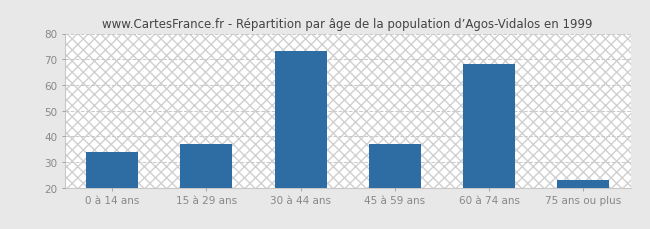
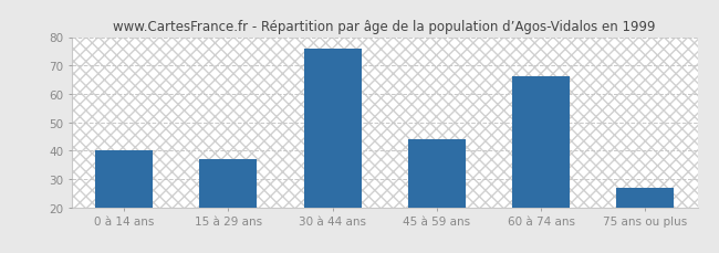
0 à 14 ans: 34 -> 40
30 à 44 ans: 73 -> 76
45 à 59 ans: 37 -> 44
60 à 74 ans: 68 -> 66
75 ans ou plus: 23 -> 27
